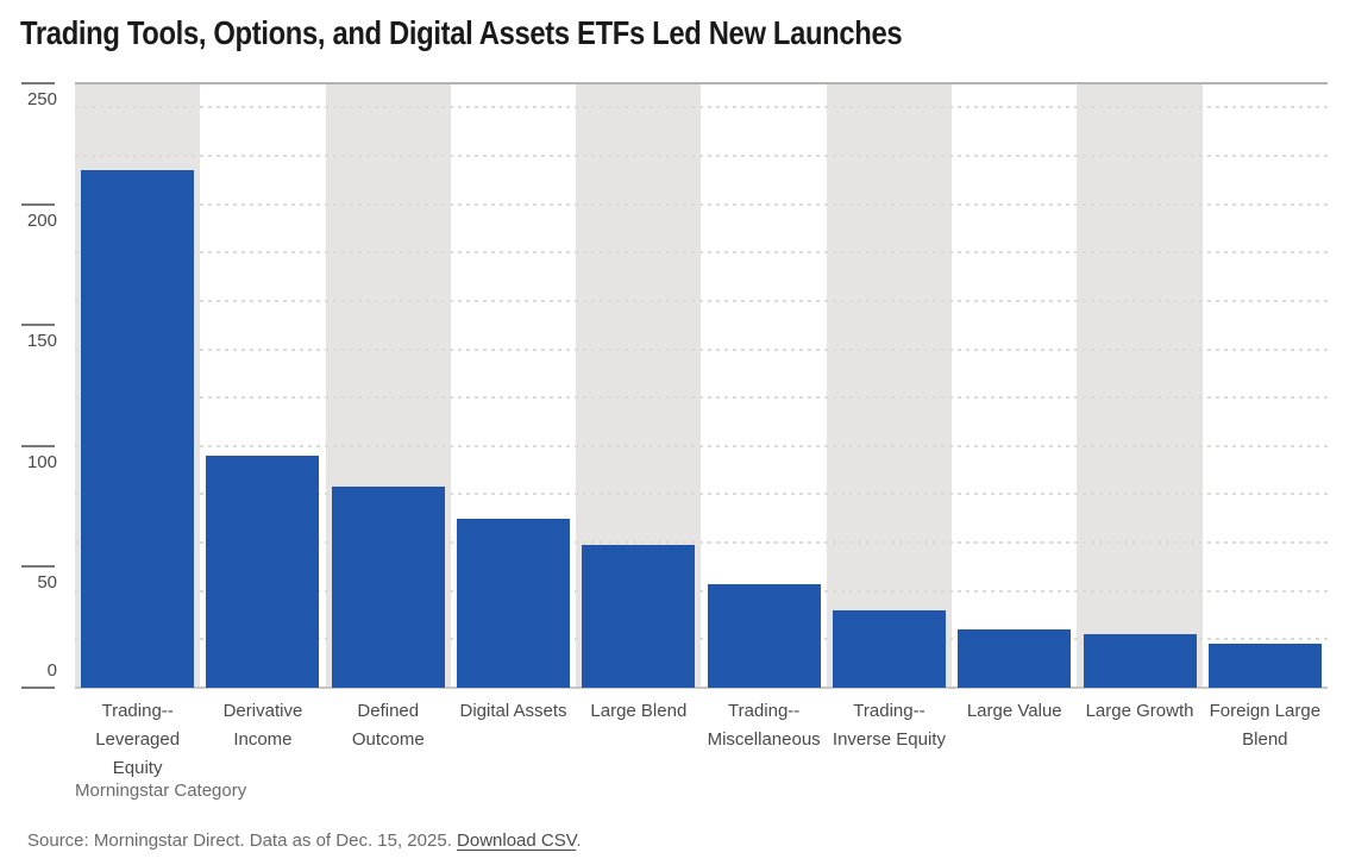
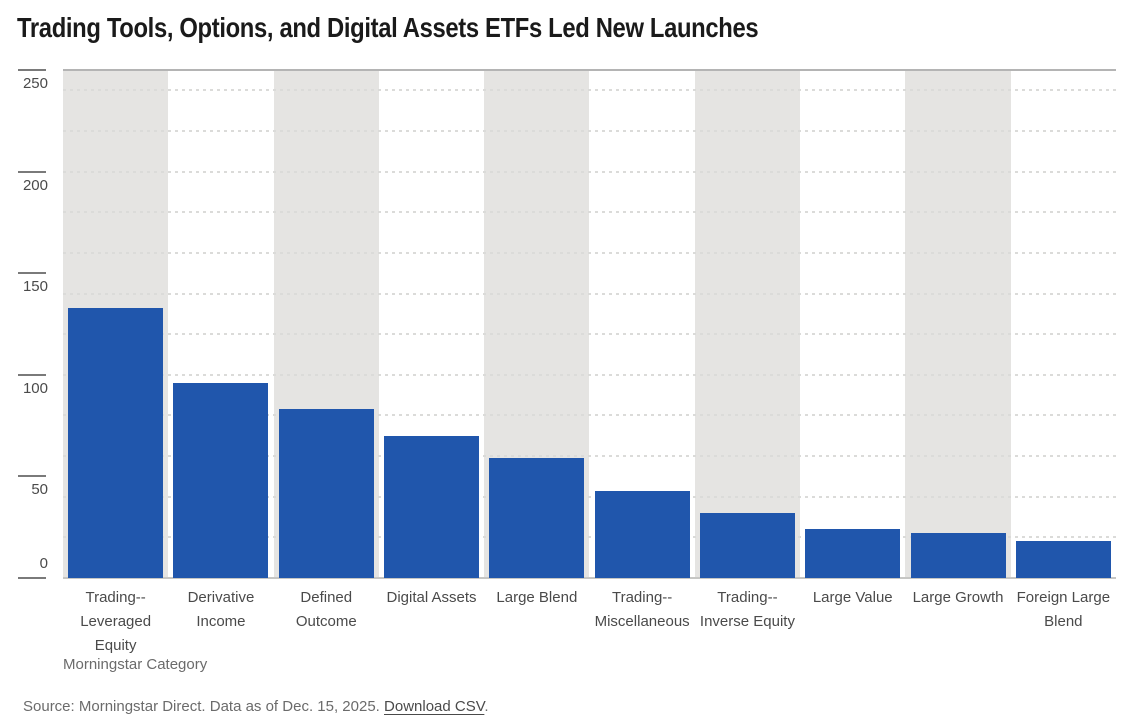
Trading--Leveraged Equity: 214 -> 133
